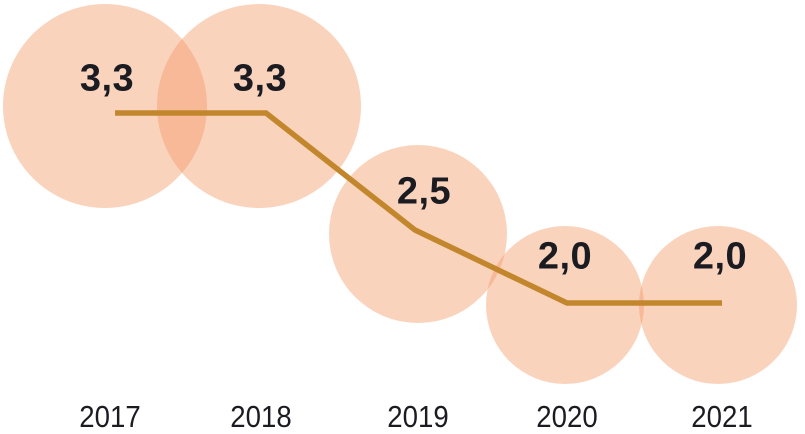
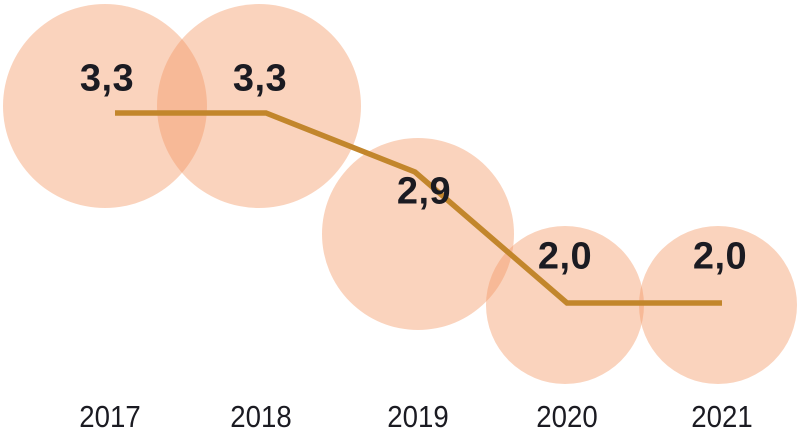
2019: 2,5 -> 2,9
